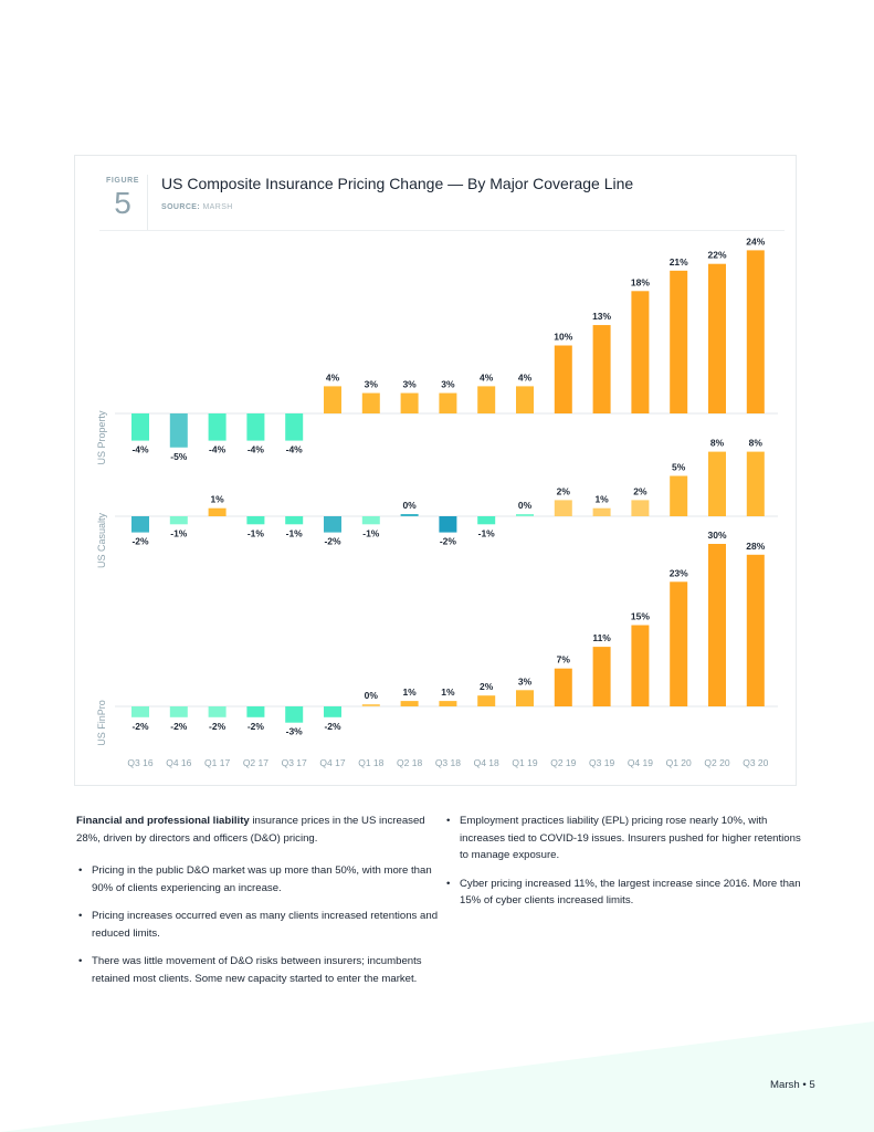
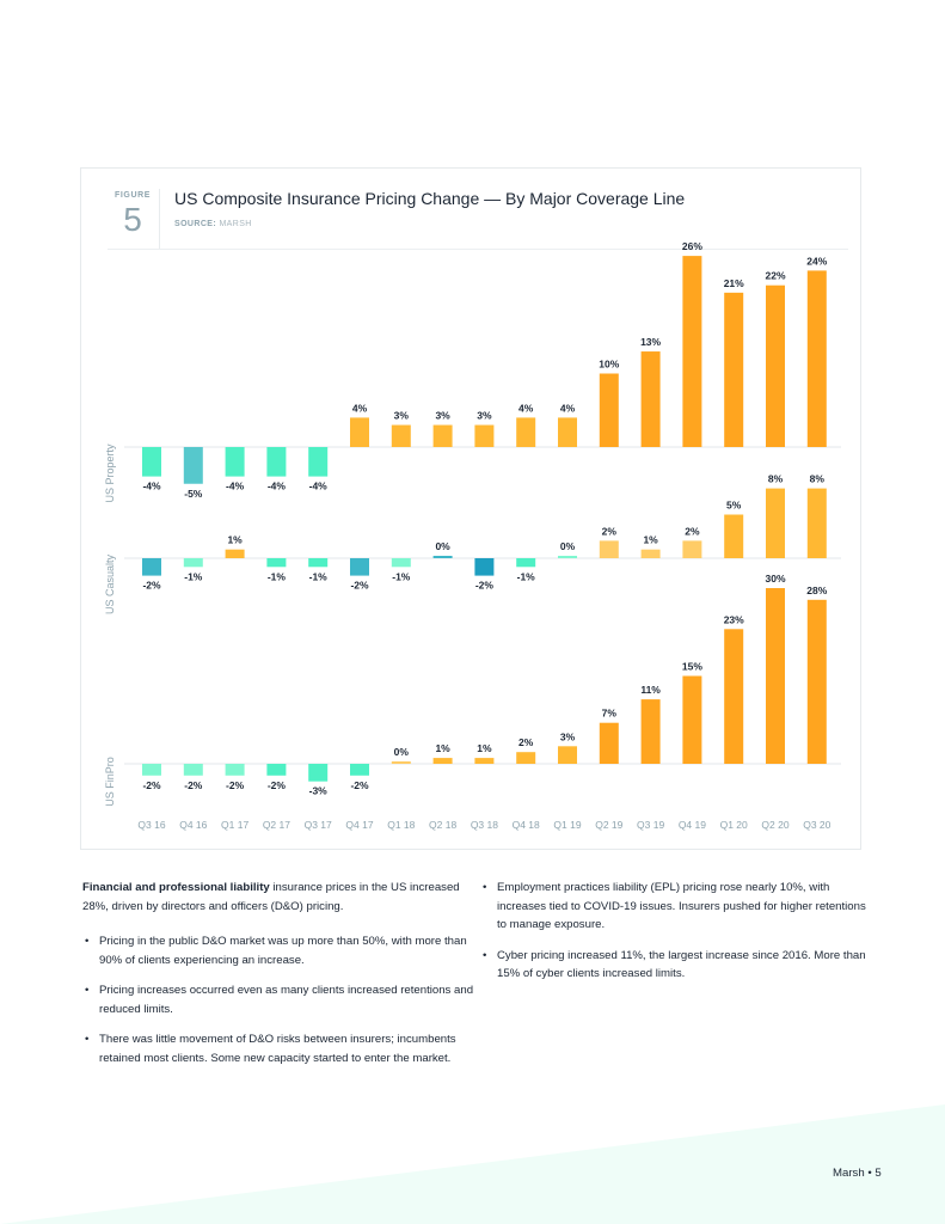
US Property/Q4 19: 18% -> 26%
